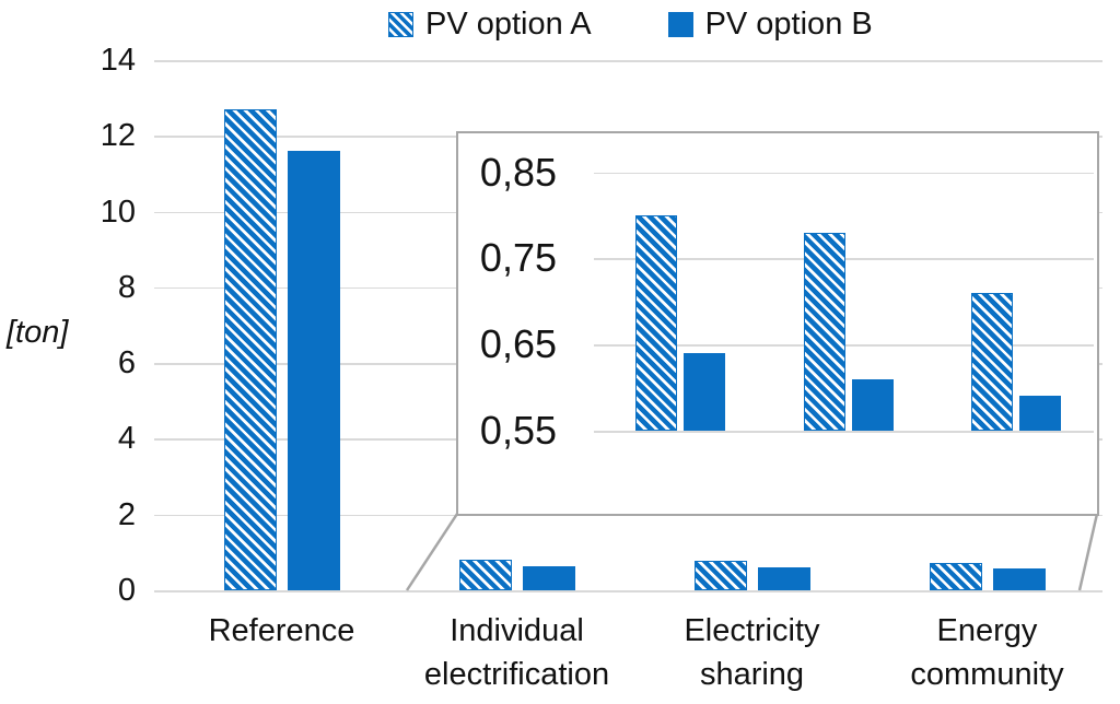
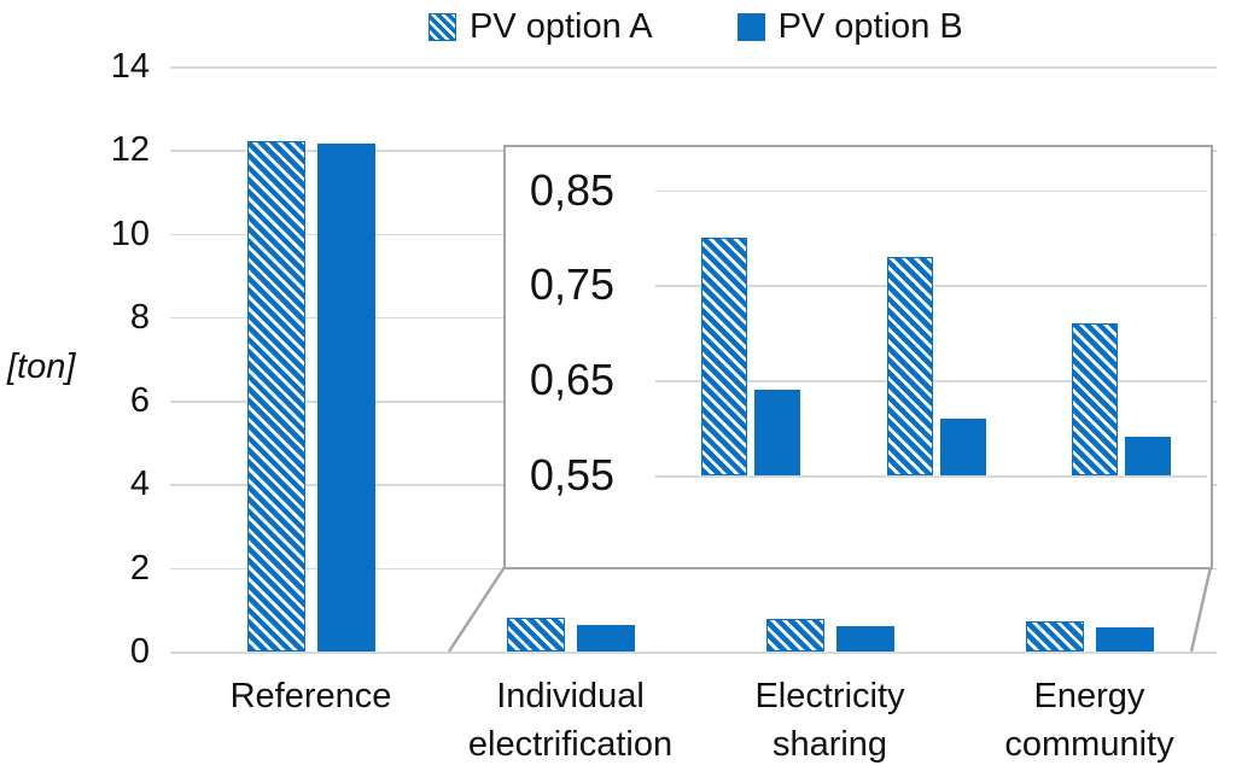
PV option A/Reference: 12.7 -> 12.2
PV option B/Reference: 11.6 -> 12.2
